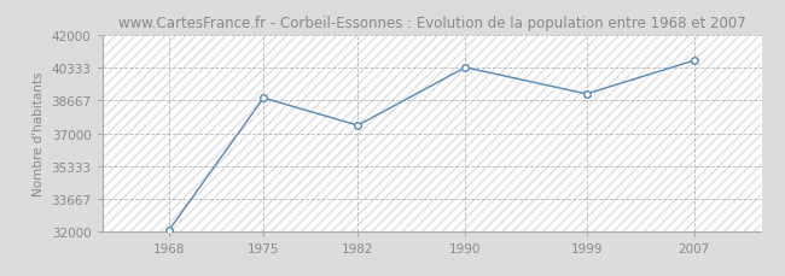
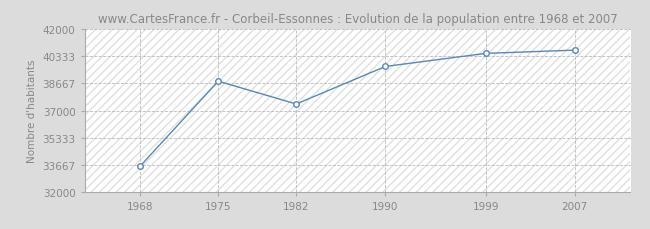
1968: 32100 -> 33600
1990: 40400 -> 39700
1999: 39000 -> 40500
